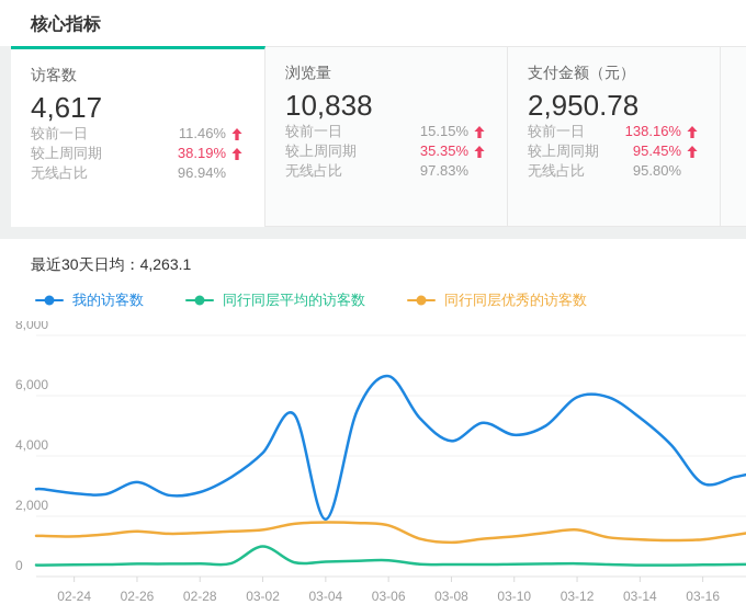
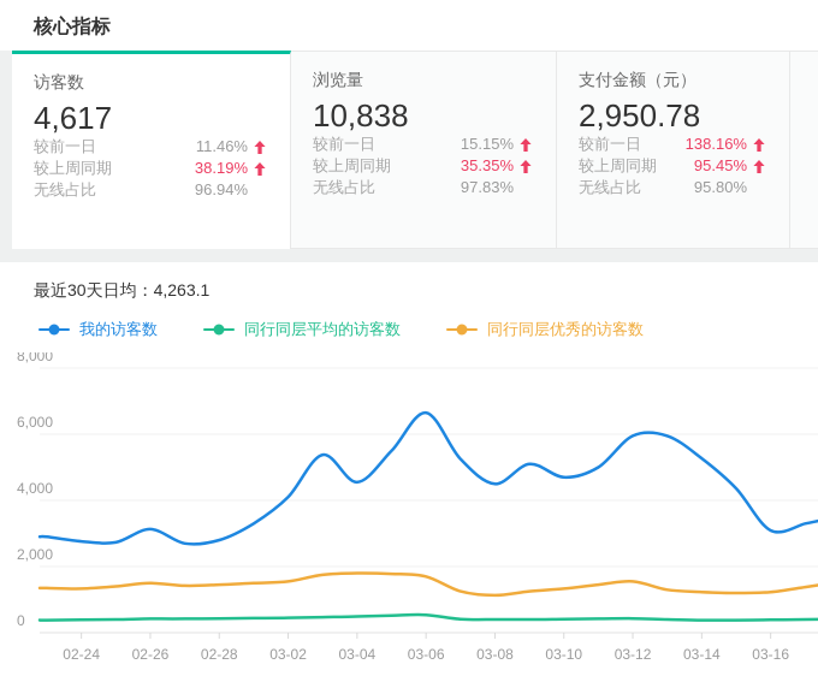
同行同层平均的访客数/03-02: 1000 -> 400
我的访客数/03-04: 1900 -> 4600
